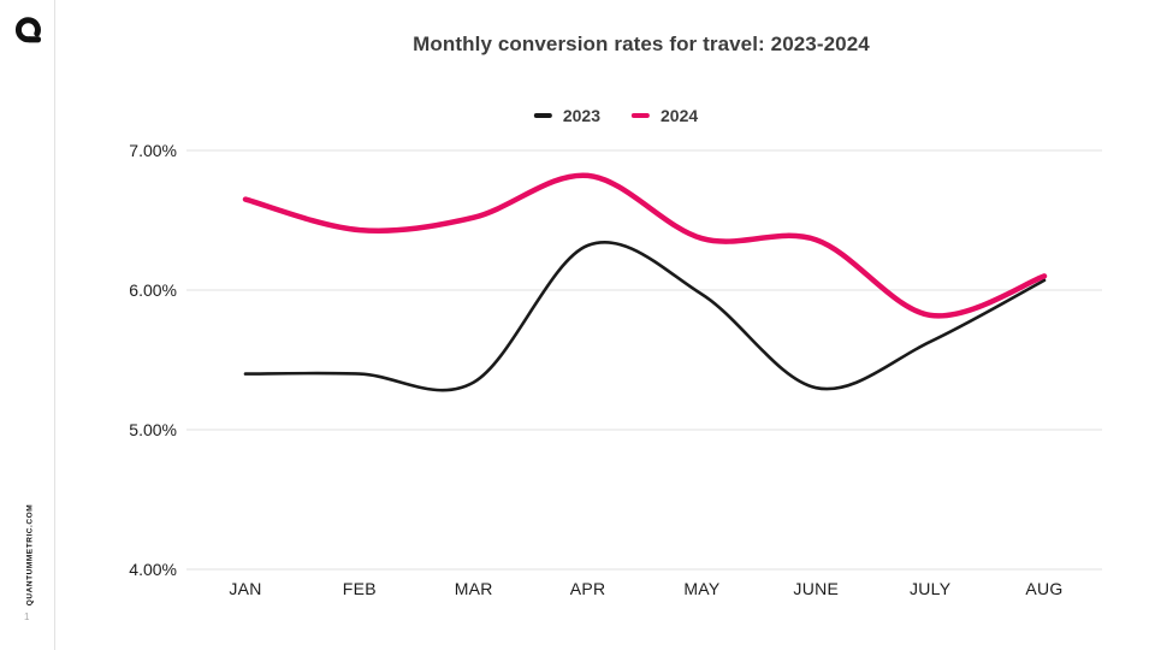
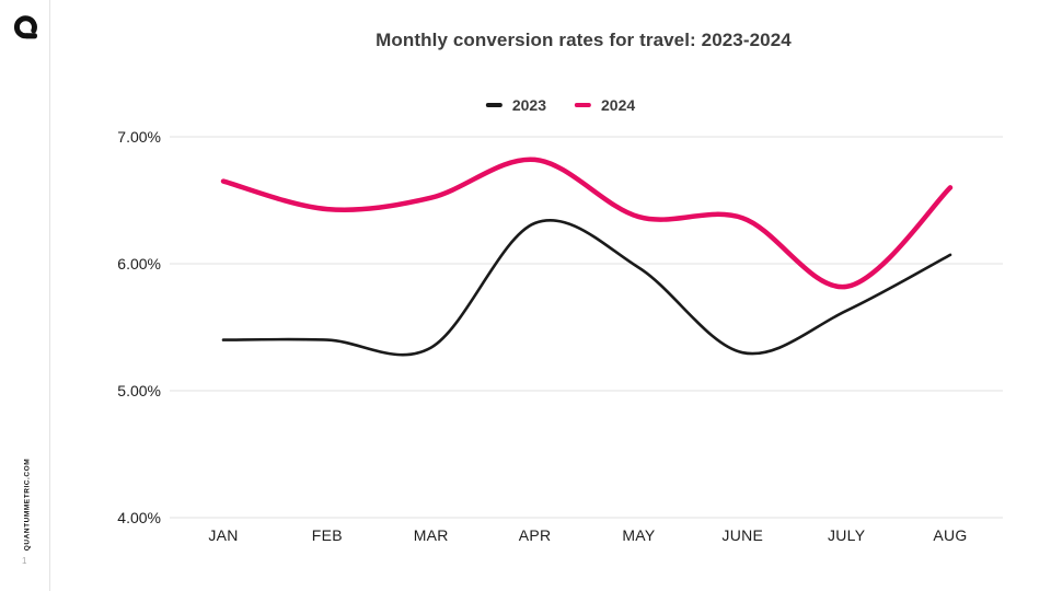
2024/AUG: 6.10% -> 6.60%
